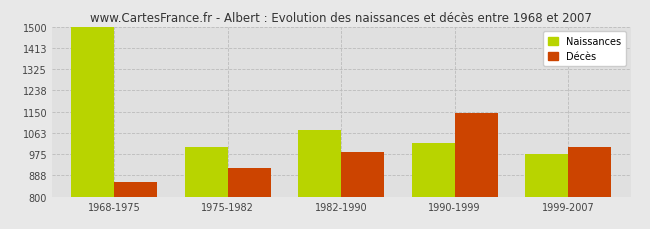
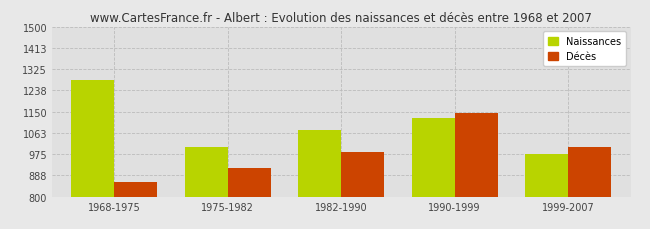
Naissances/1968-1975: 1500 -> 1280
Naissances/1990-1999: 1020 -> 1125
